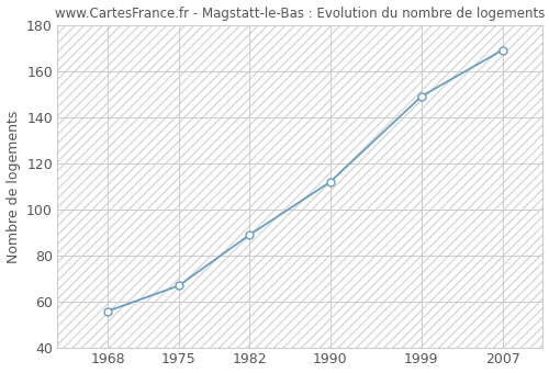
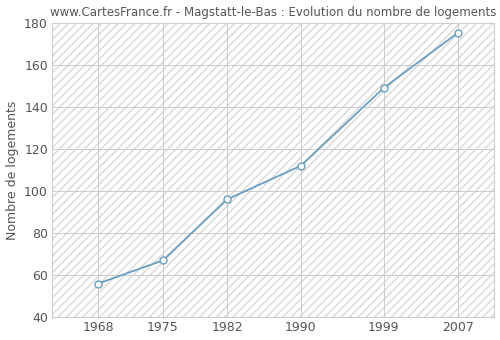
1982: 89 -> 96
2007: 169 -> 175
